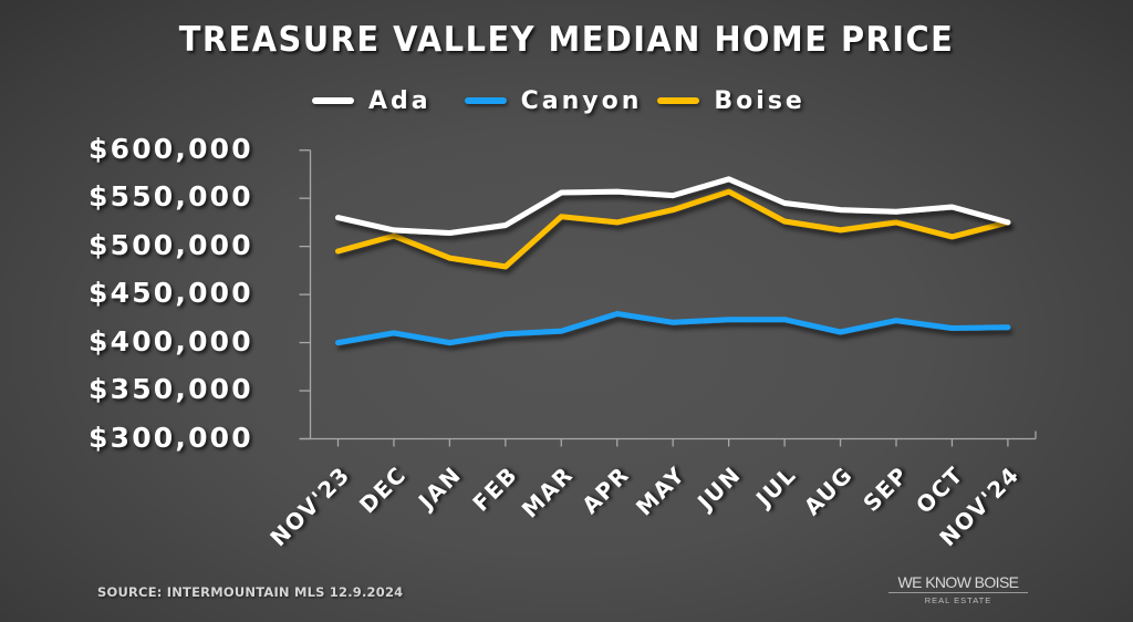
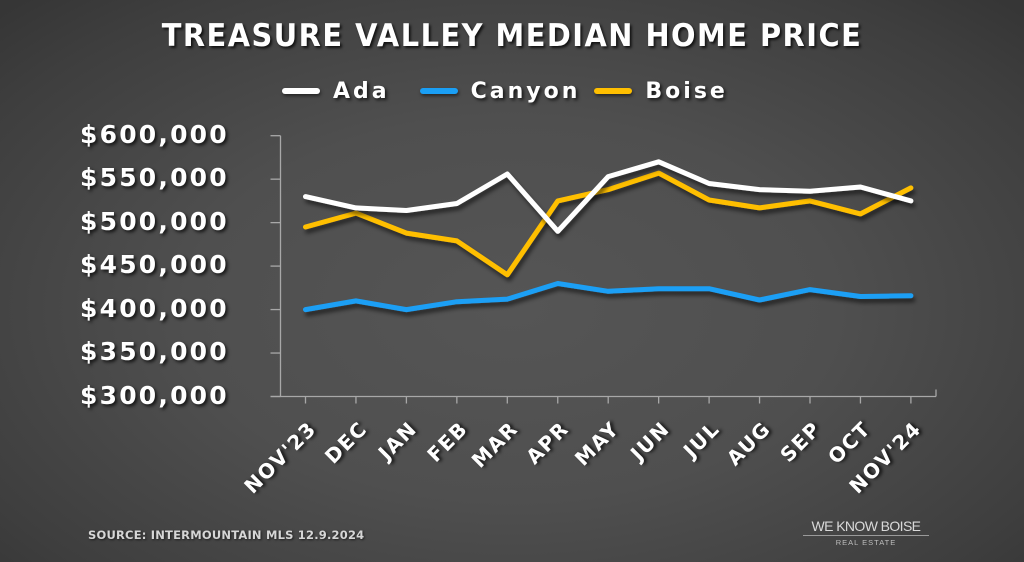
Boise/MAR: $530000 -> $440000
Ada/APR: $560000 -> $490000
Boise/NOV'24: $520000 -> $540000
